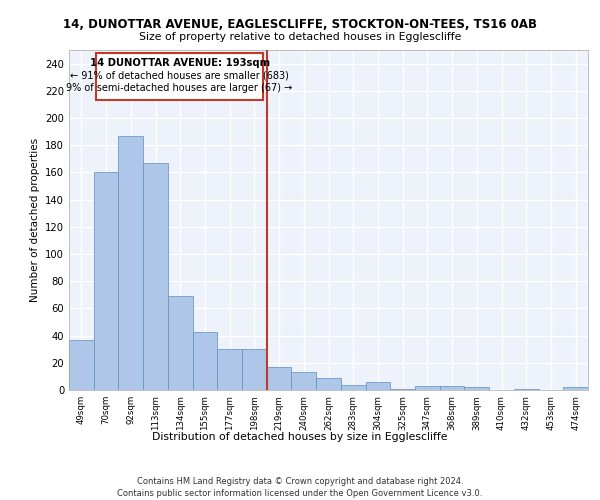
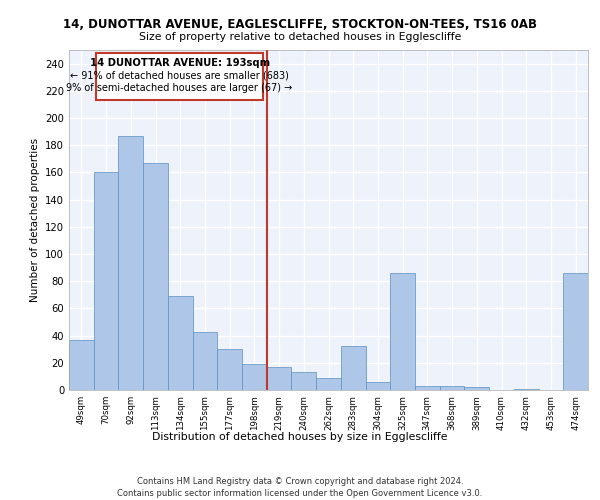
198sqm: 30 -> 19
283sqm: 4 -> 32
325sqm: 1 -> 86
474sqm: 2 -> 86
